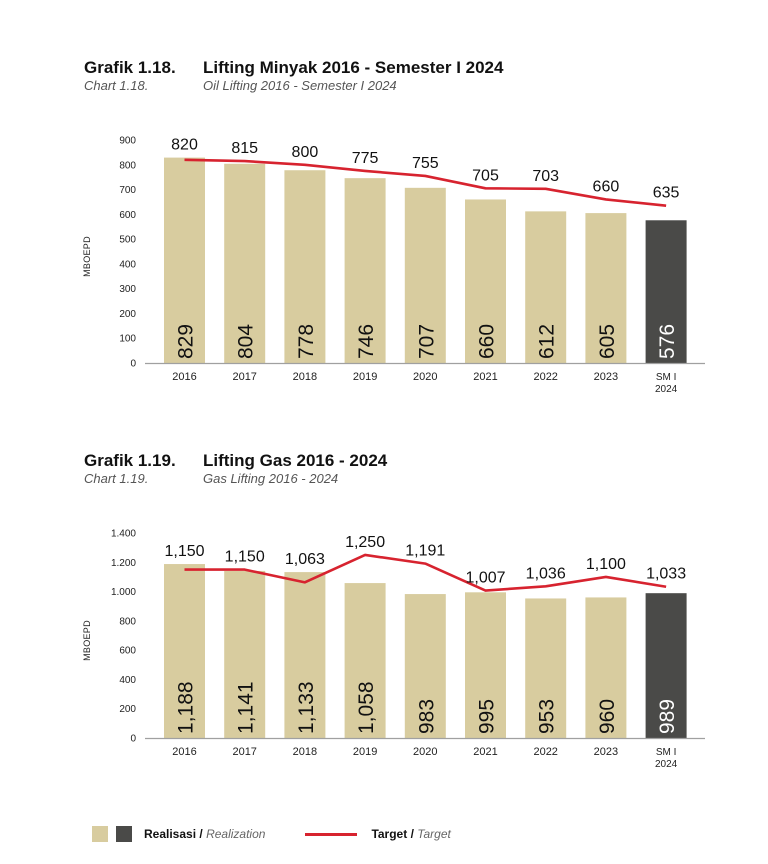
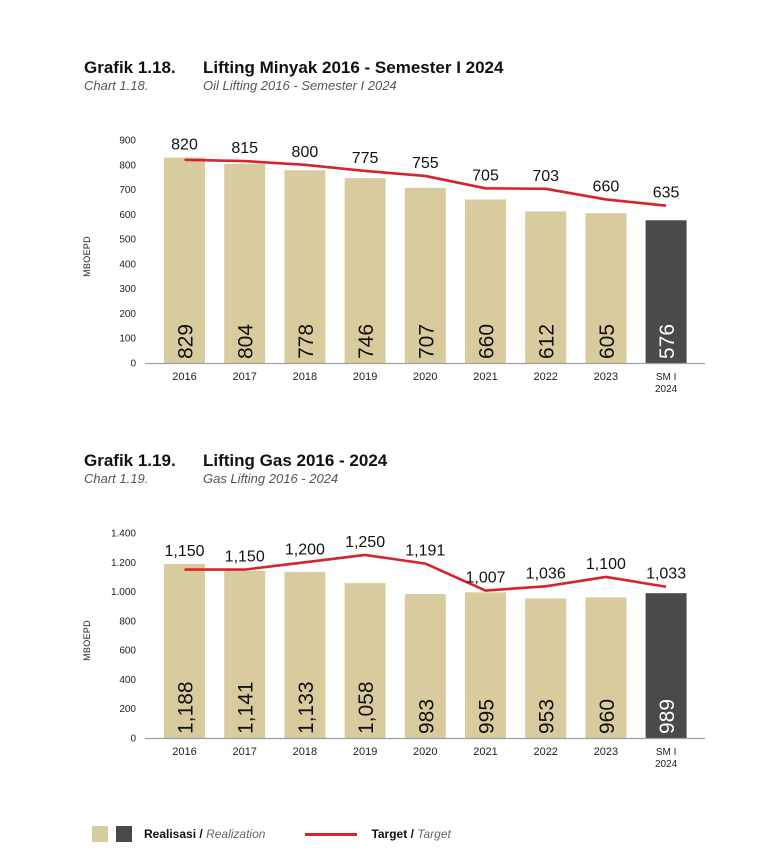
Lifting Gas 2016 - 2024/Target / Target/2018: 1,063 -> 1,200
